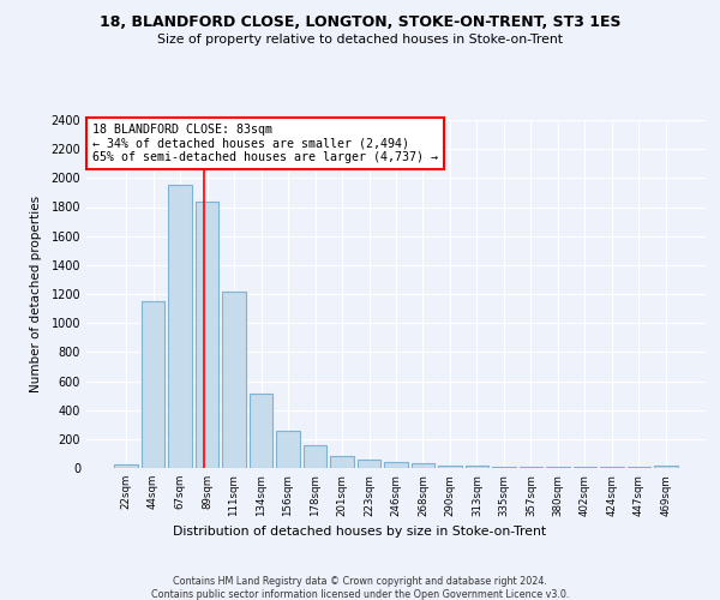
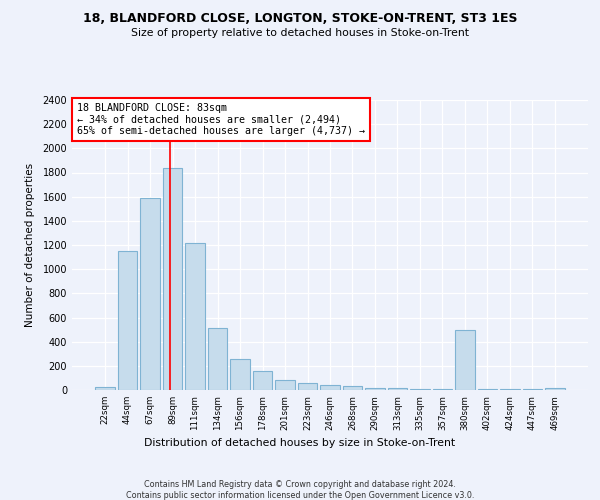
67sqm: 1950 -> 1590
380sqm: 0 -> 500
